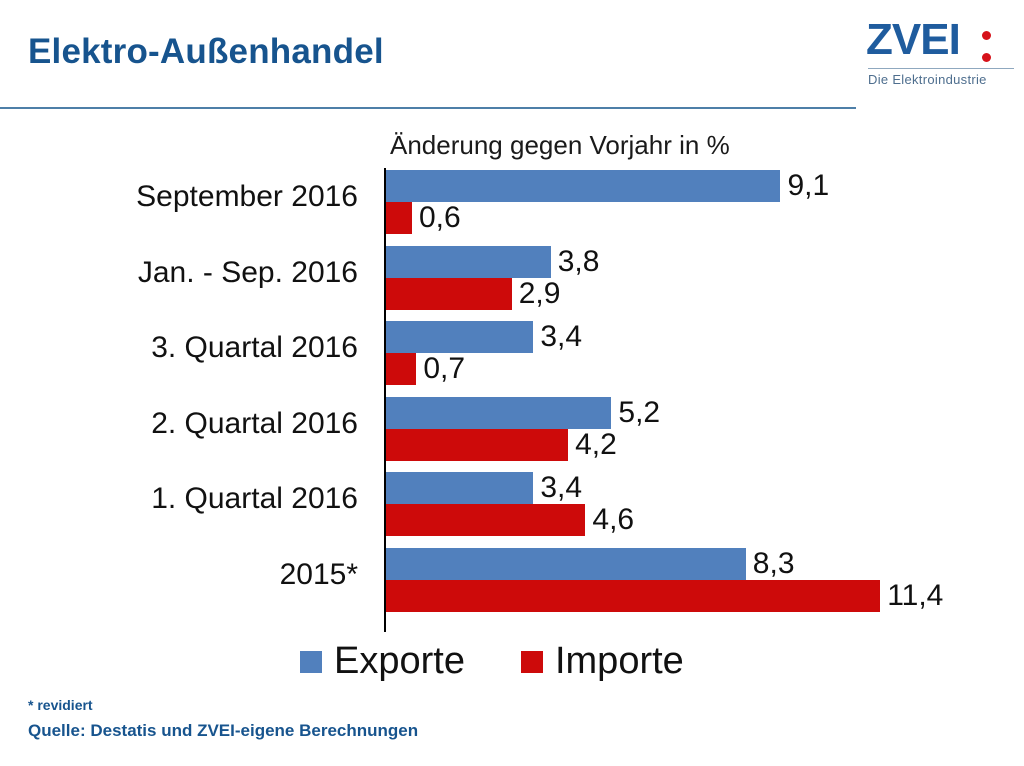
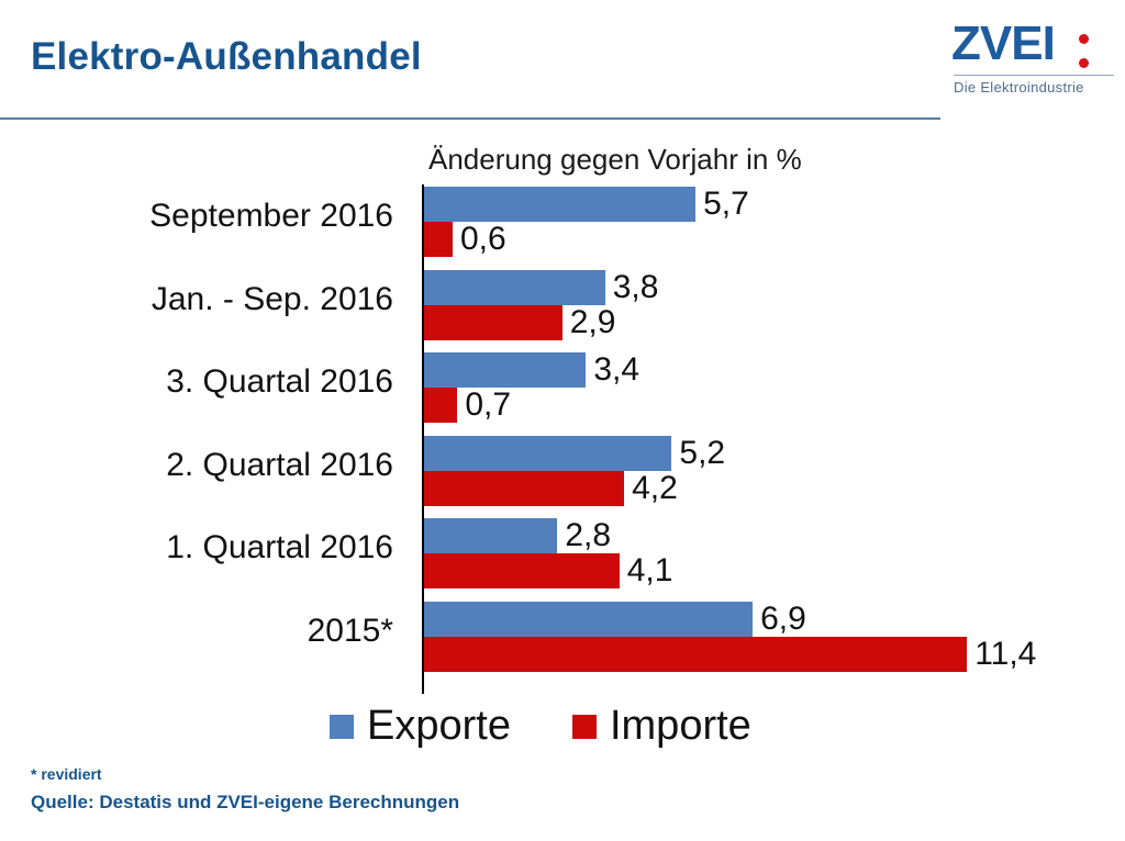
Exporte/September 2016: 9,1 -> 5,7
Exporte/1. Quartal 2016: 3,4 -> 2,8
Importe/1. Quartal 2016: 4,6 -> 4,1
Exporte/2015*: 8,3 -> 6,9
